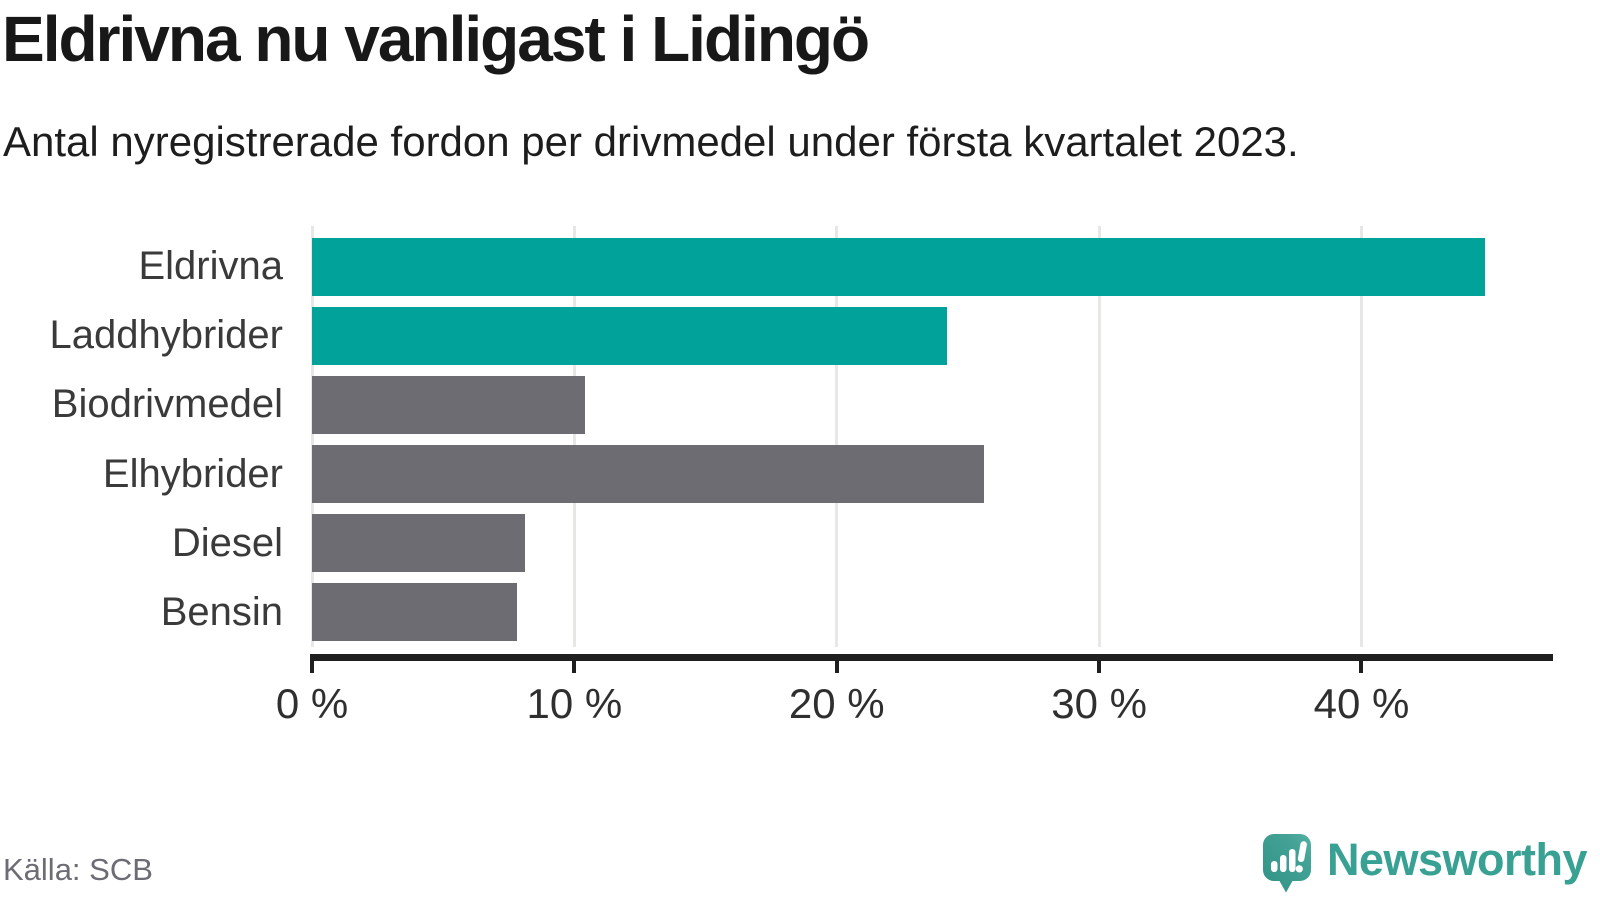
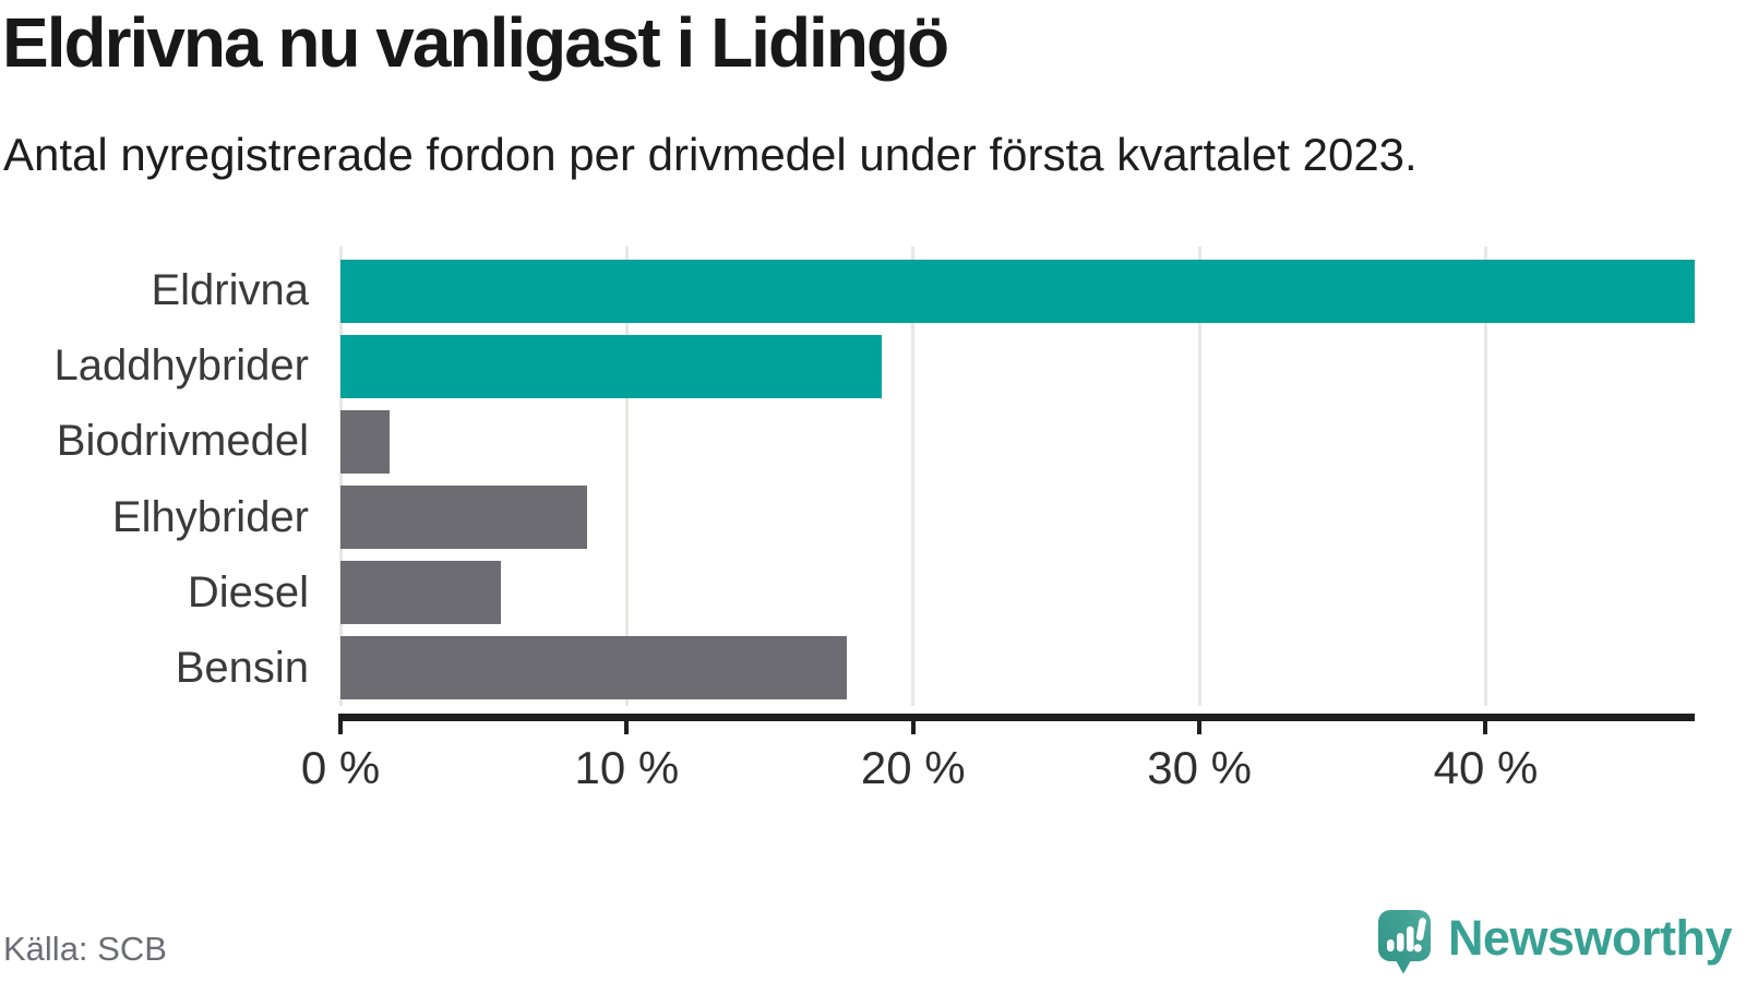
Eldrivna: 44.7% -> 47.3%
Laddhybrider: 24.2% -> 18.9%
Biodrivmedel: 10.4% -> 1.7%
Elhybrider: 25.6% -> 8.6%
Diesel: 8.1% -> 5.6%
Bensin: 7.8% -> 17.7%
